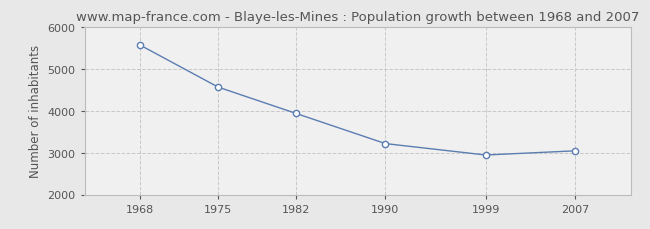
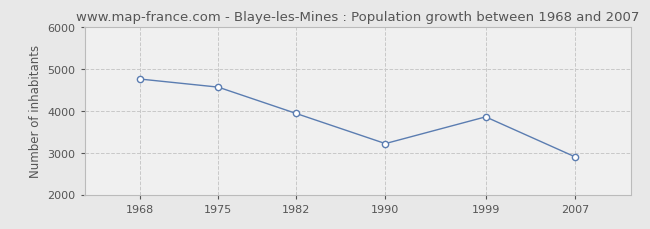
1968: 5560 -> 4750
1999: 2940 -> 3850
2007: 3040 -> 2900
